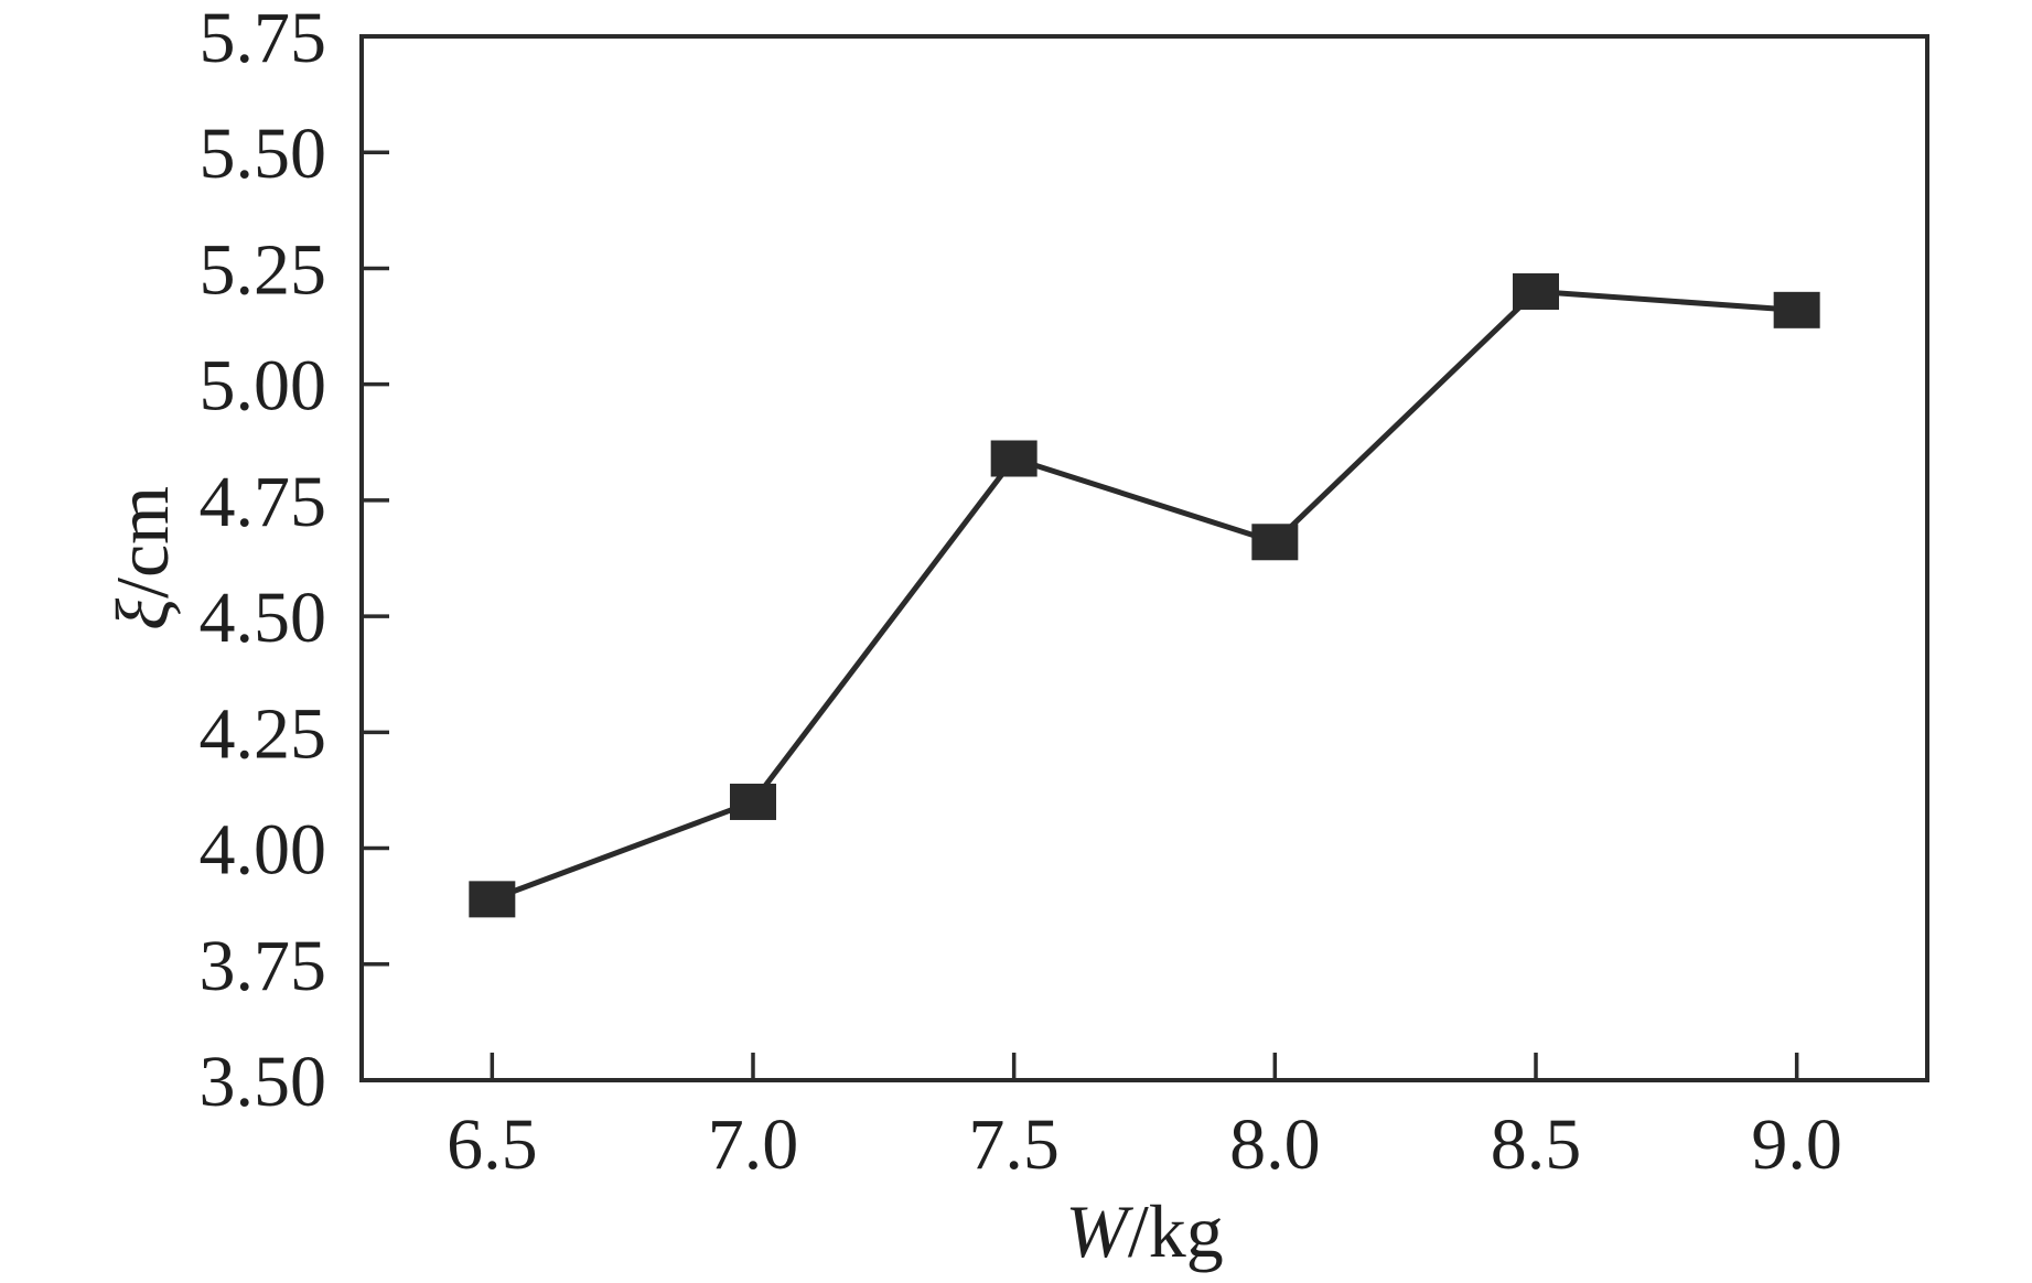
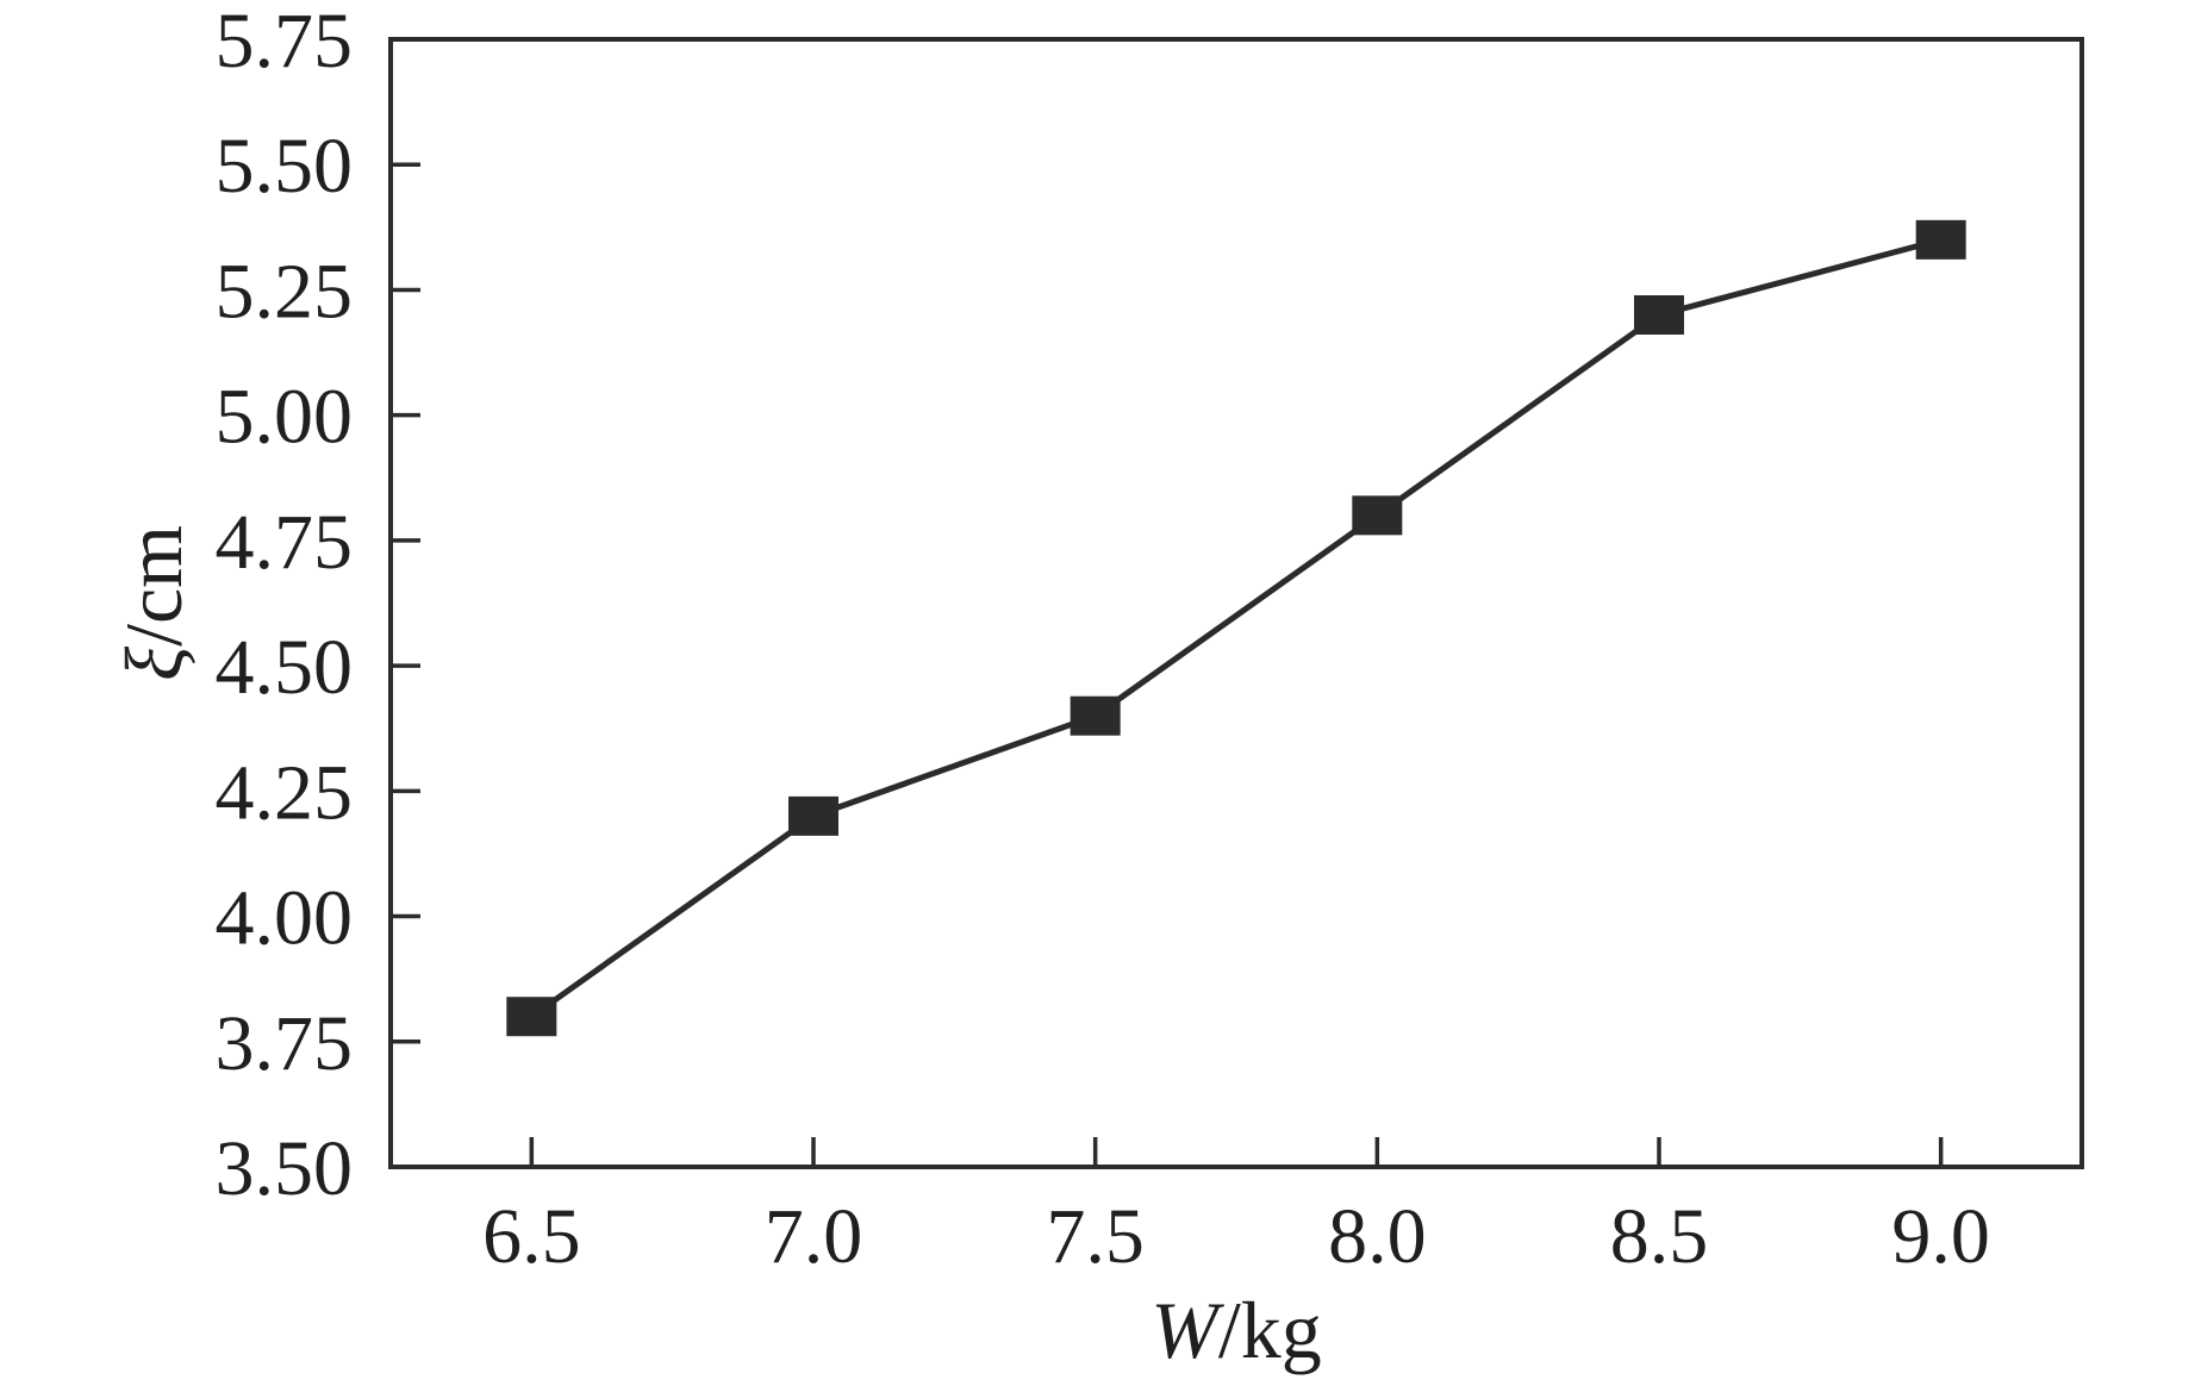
6.5: 3.89 -> 3.80
7.0: 4.10 -> 4.20
7.5: 4.84 -> 4.40
8.0: 4.66 -> 4.80
9.0: 5.16 -> 5.35
